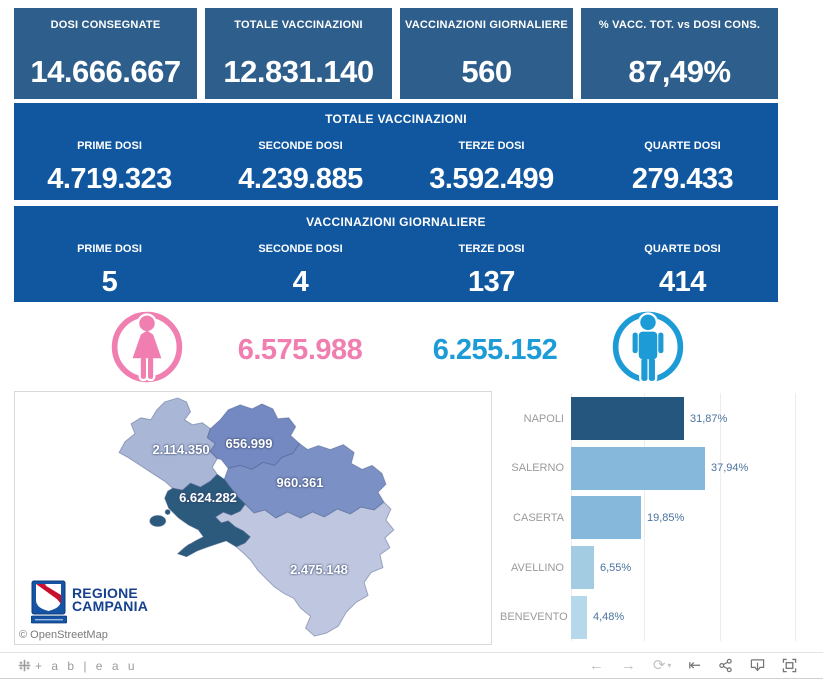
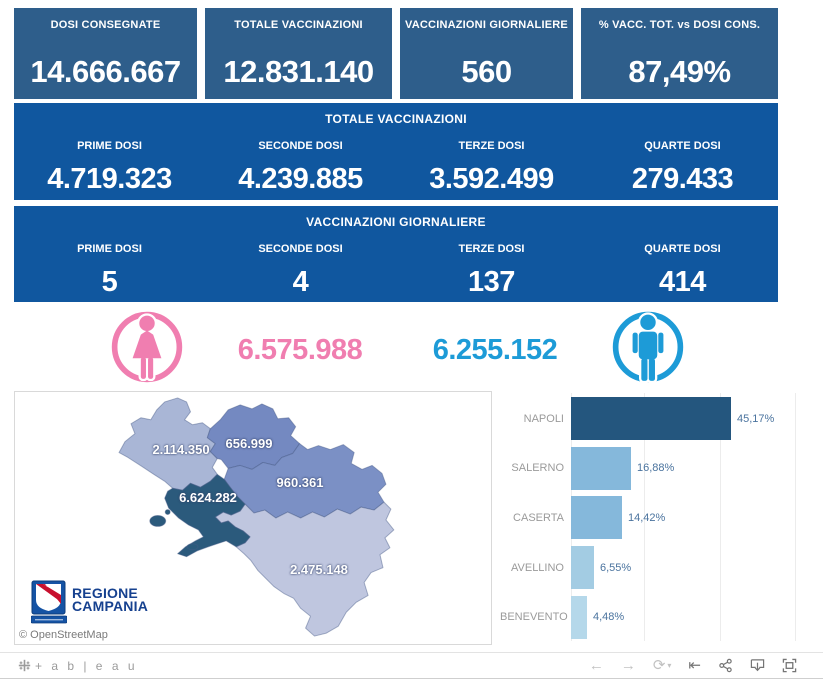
NAPOLI: 31,87% -> 45,17%
SALERNO: 37,94% -> 16,88%
CASERTA: 19,85% -> 14,42%
